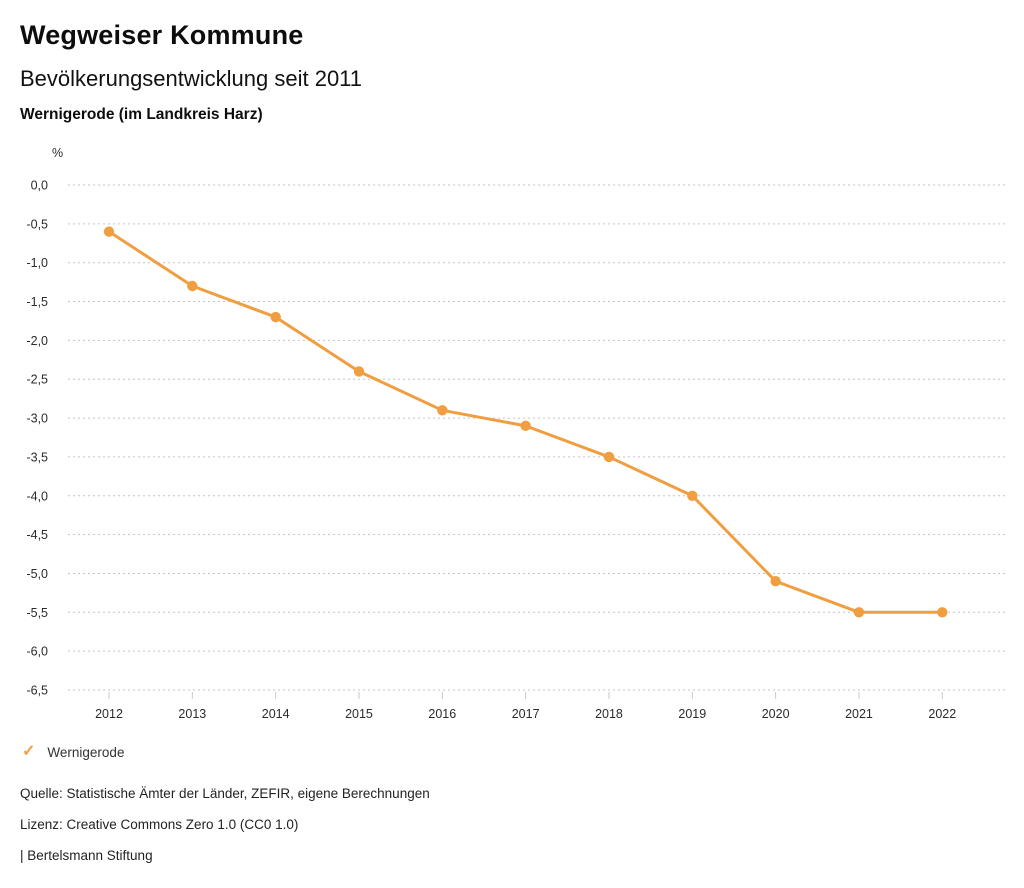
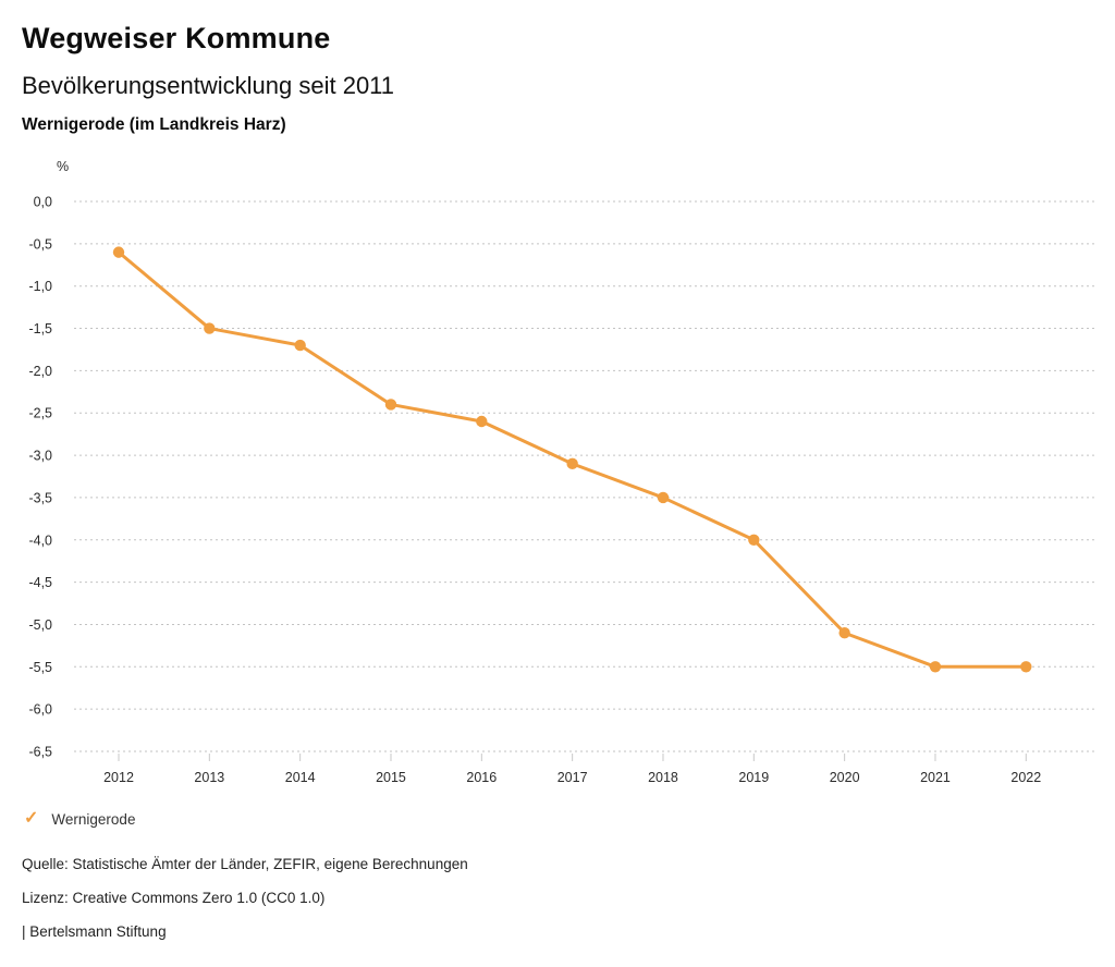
2013: -1,3 -> -1,5
2016: -2,9 -> -2,6
